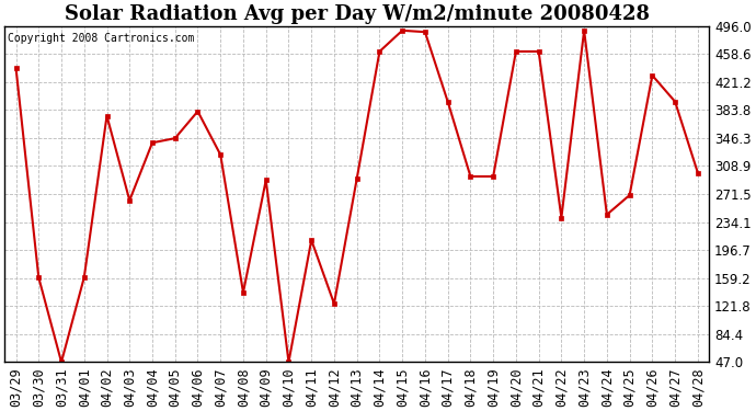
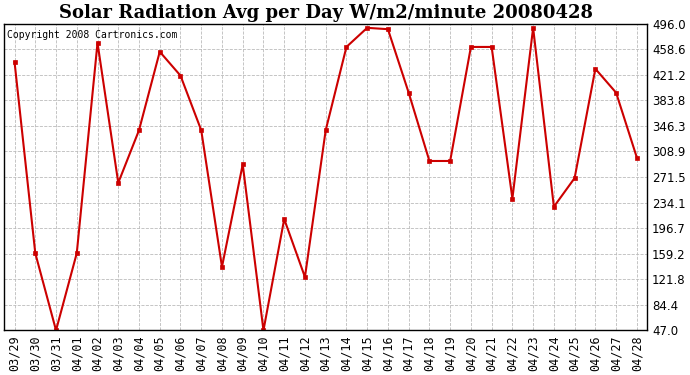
04/02: 376 -> 468
04/05: 346 -> 455
04/06: 382 -> 420
04/07: 324 -> 340
04/13: 292 -> 340
04/24: 244 -> 228
